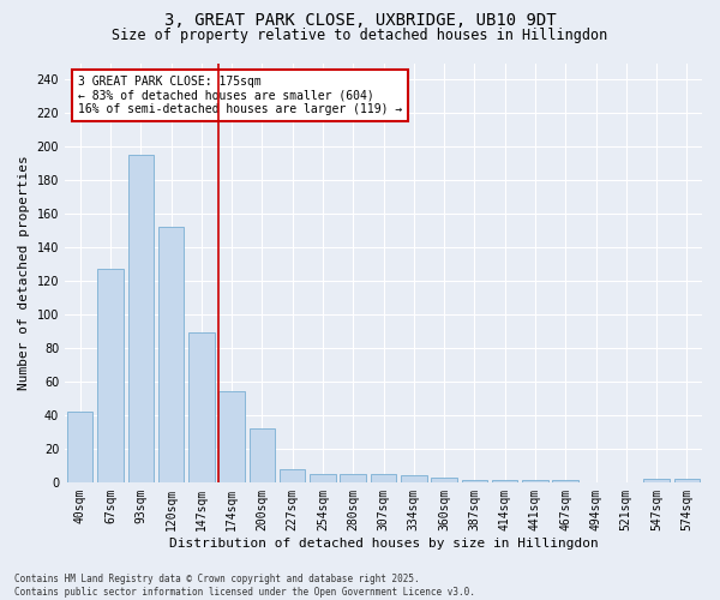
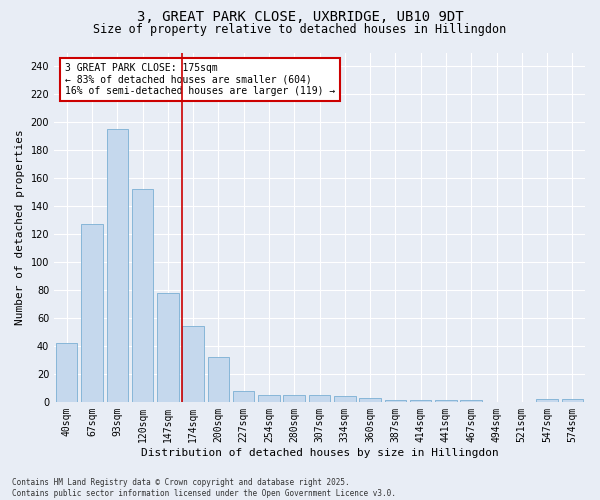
147sqm: 89 -> 78
